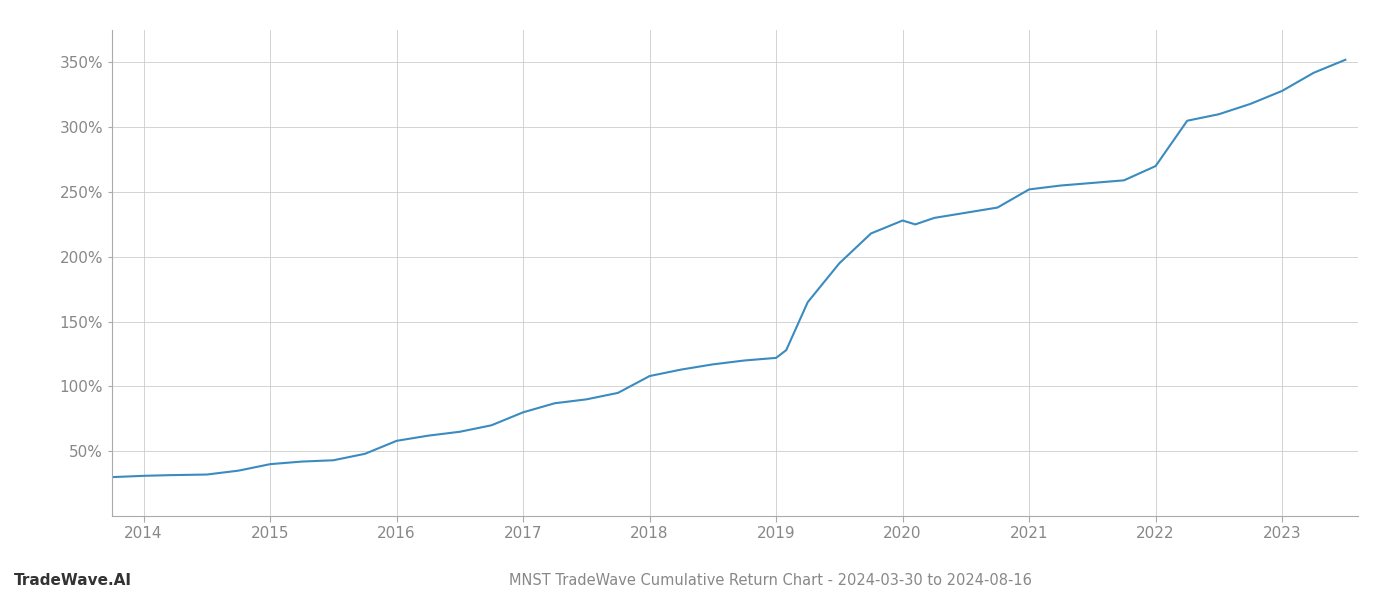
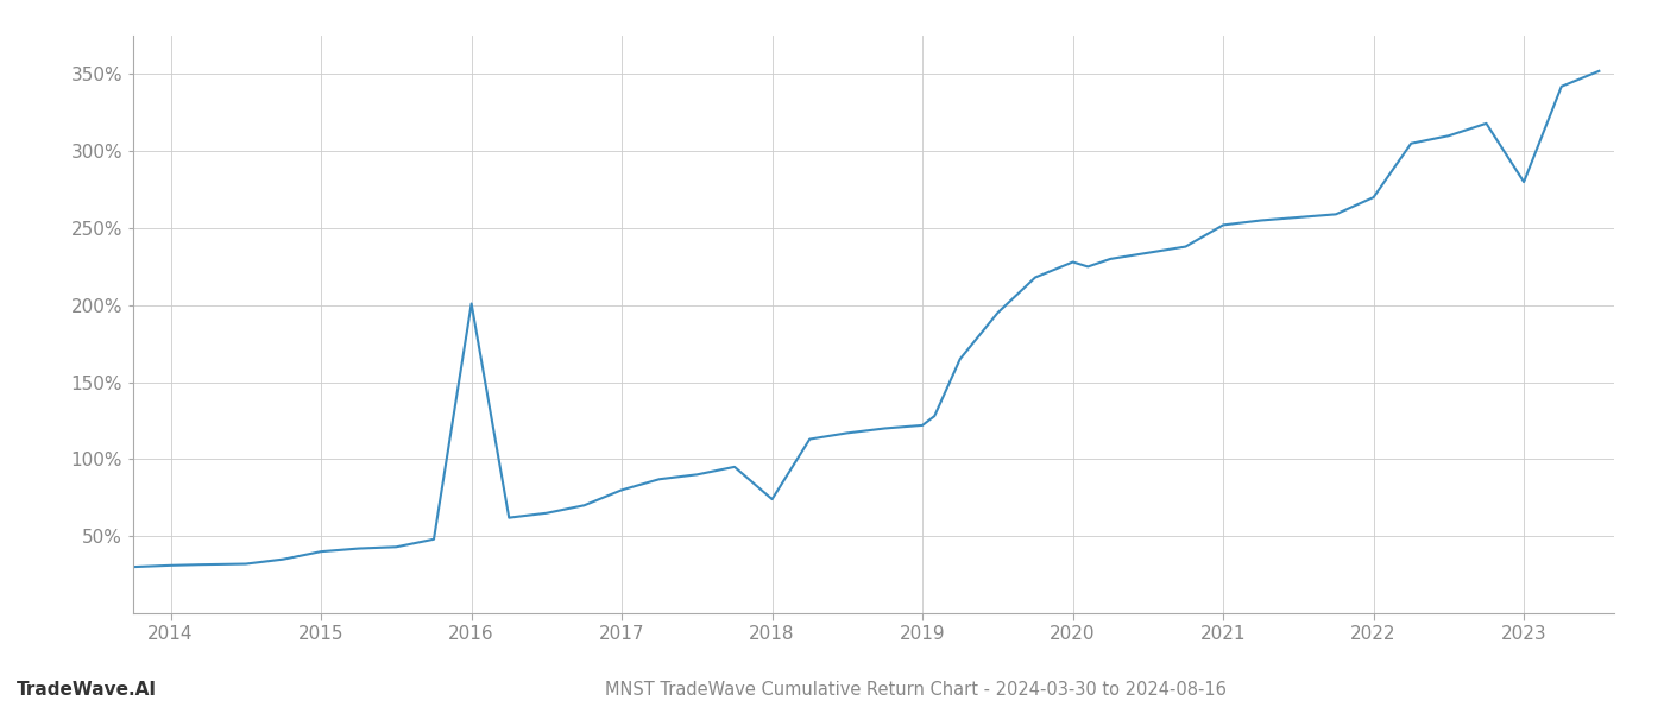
2016: 58% -> 201%
2018: 108% -> 74%
2023: 328% -> 280%
